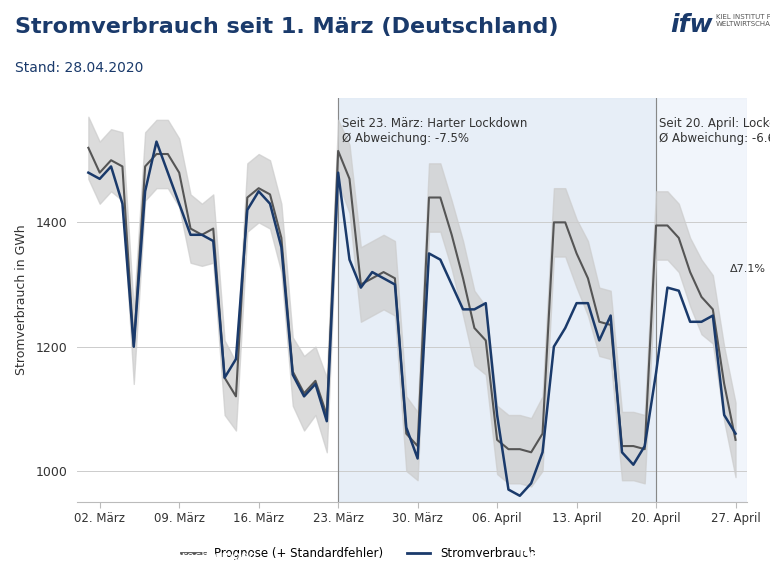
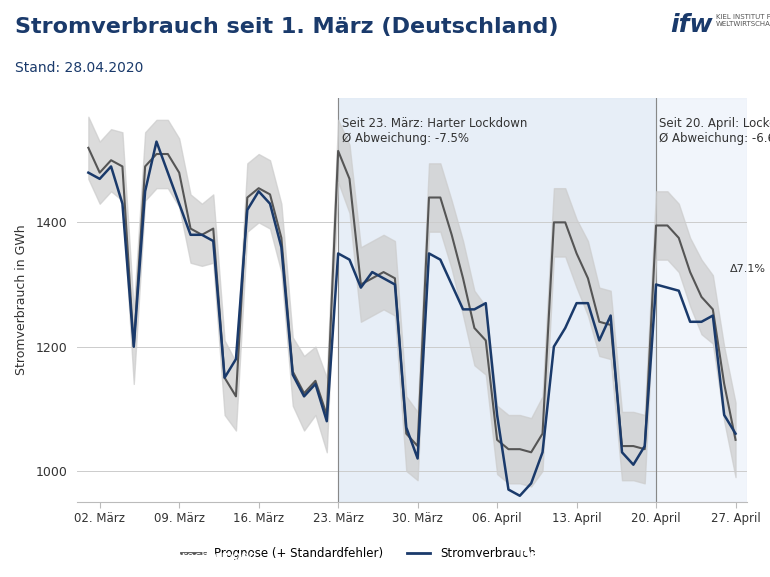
Stromverbrauch/23. März: 1480 -> 1350
Stromverbrauch/20. April: 1158 -> 1300
